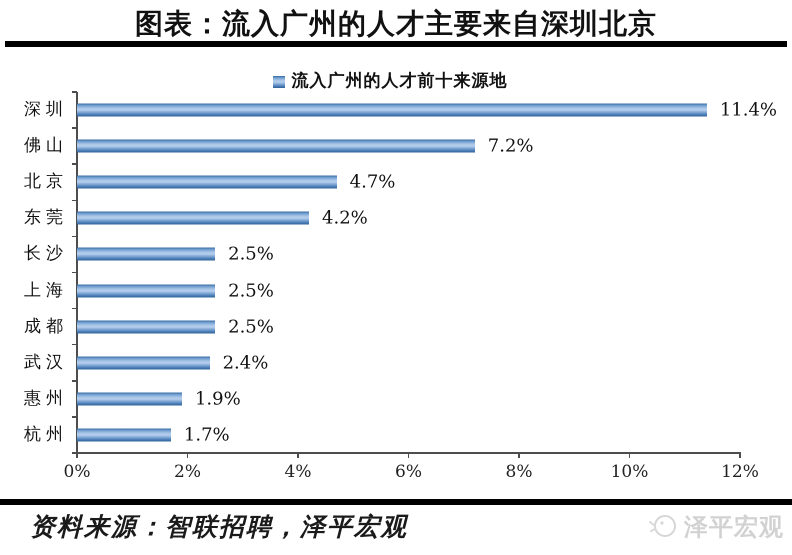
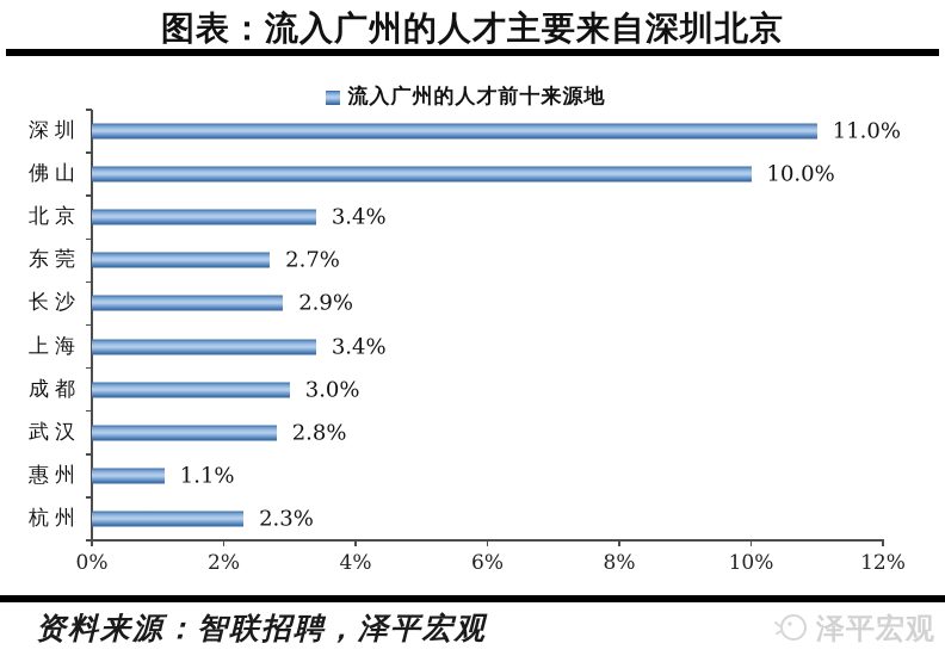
深圳: 11.4% -> 11.0%
佛山: 7.2% -> 10.0%
北京: 4.7% -> 3.4%
东莞: 4.2% -> 2.7%
长沙: 2.5% -> 2.9%
上海: 2.5% -> 3.4%
成都: 2.5% -> 3.0%
武汉: 2.4% -> 2.8%
惠州: 1.9% -> 1.1%
杭州: 1.7% -> 2.3%
